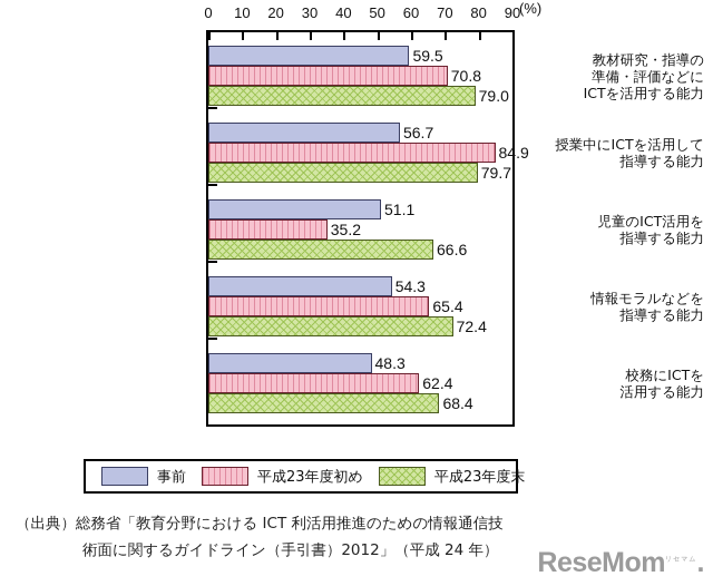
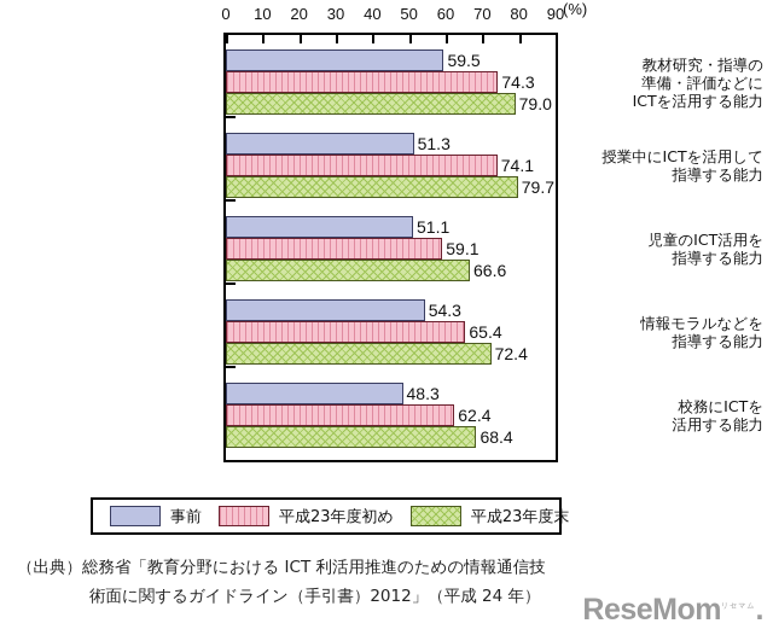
平成23年度初め/教材研究・指導の 準備・評価などに ICTを活用する能力: 70.8 -> 74.3
事前/授業中にICTを活用して 指導する能力: 56.7 -> 51.3
平成23年度初め/授業中にICTを活用して 指導する能力: 84.9 -> 74.1
平成23年度初め/児童のICT活用を 指導する能力: 35.2 -> 59.1
